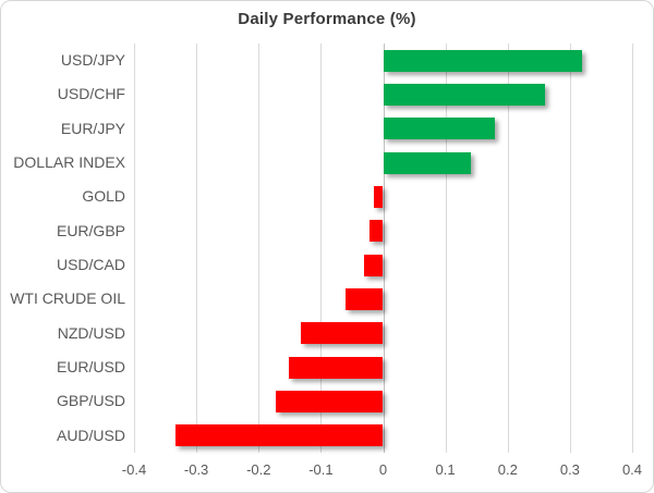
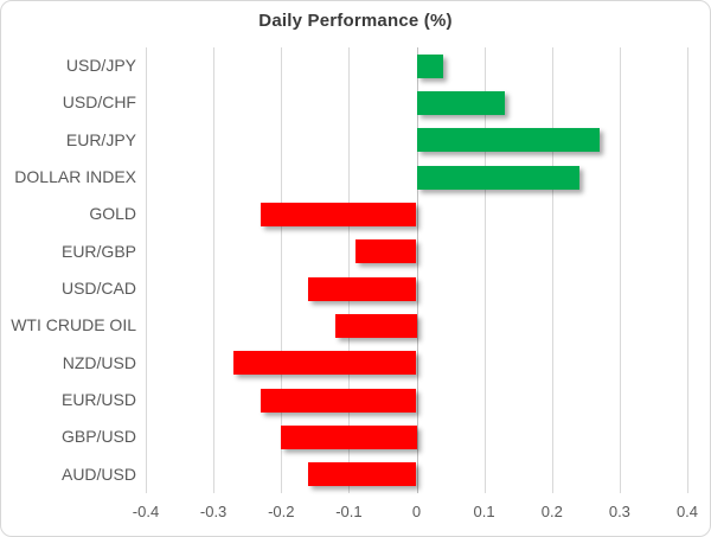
USD/JPY: 0.32 -> 0.04
USD/CHF: 0.26 -> 0.13
EUR/JPY: 0.18 -> 0.27
DOLLAR INDEX: 0.14 -> 0.24
GOLD: -0.01 -> -0.23
EUR/GBP: -0.02 -> -0.09
USD/CAD: -0.03 -> -0.16
WTI CRUDE OIL: -0.06 -> -0.12
NZD/USD: -0.13 -> -0.27
EUR/USD: -0.15 -> -0.23
GBP/USD: -0.17 -> -0.20
AUD/USD: -0.33 -> -0.16
